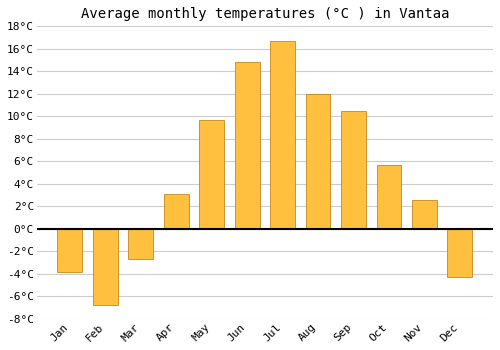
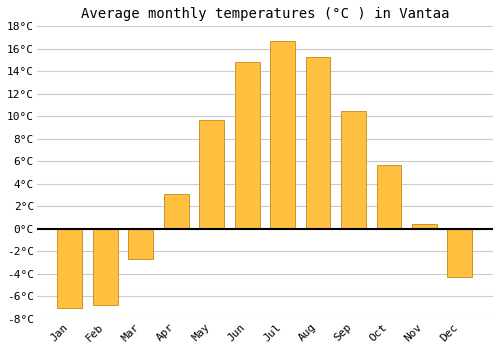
Jan: -3.8°C -> -7.0°C
Aug: 12.0°C -> 15.3°C
Nov: 2.6°C -> 0.4°C
